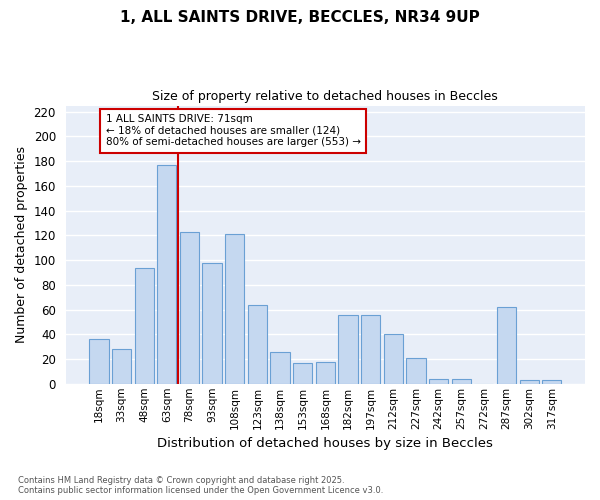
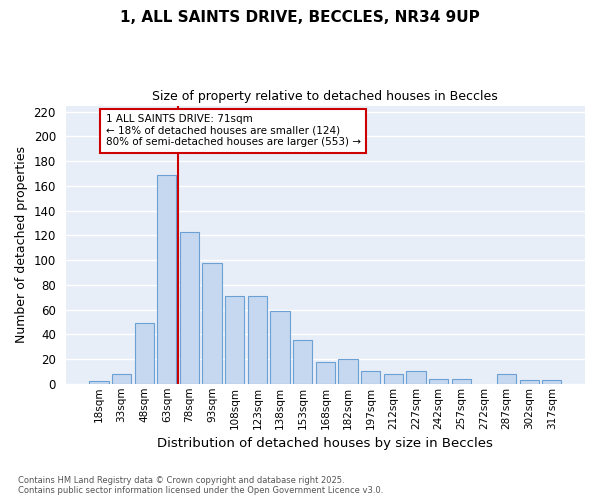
18sqm: 36 -> 2
33sqm: 28 -> 8
48sqm: 94 -> 49
63sqm: 177 -> 169
108sqm: 121 -> 71
123sqm: 64 -> 71
138sqm: 26 -> 59
153sqm: 17 -> 35
182sqm: 56 -> 20
197sqm: 56 -> 10
212sqm: 40 -> 8
227sqm: 21 -> 10
287sqm: 62 -> 8
